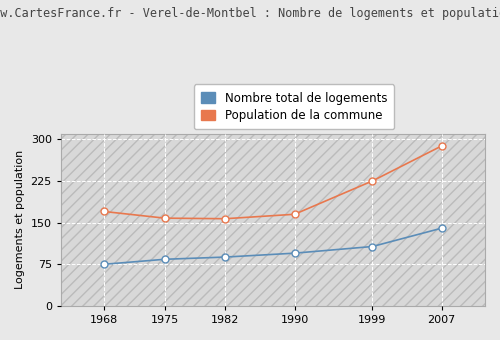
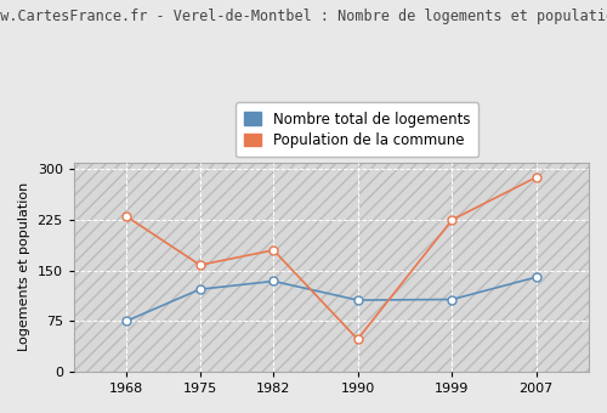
Population de la commune/1968: 170 -> 230
Nombre total de logements/1975: 84 -> 122
Nombre total de logements/1982: 88 -> 134
Population de la commune/1982: 157 -> 180
Nombre total de logements/1990: 95 -> 106
Population de la commune/1990: 165 -> 48
